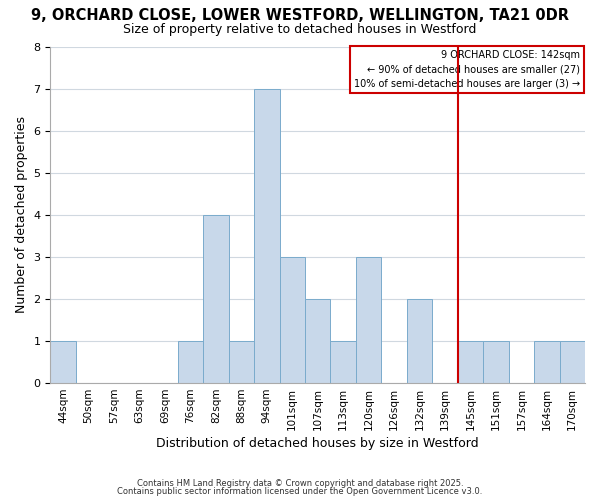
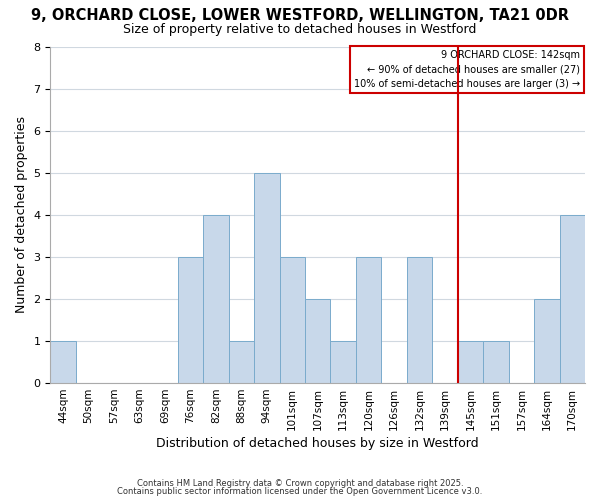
76sqm: 1 -> 3
94sqm: 7 -> 5
132sqm: 2 -> 3
164sqm: 1 -> 2
170sqm: 1 -> 4
